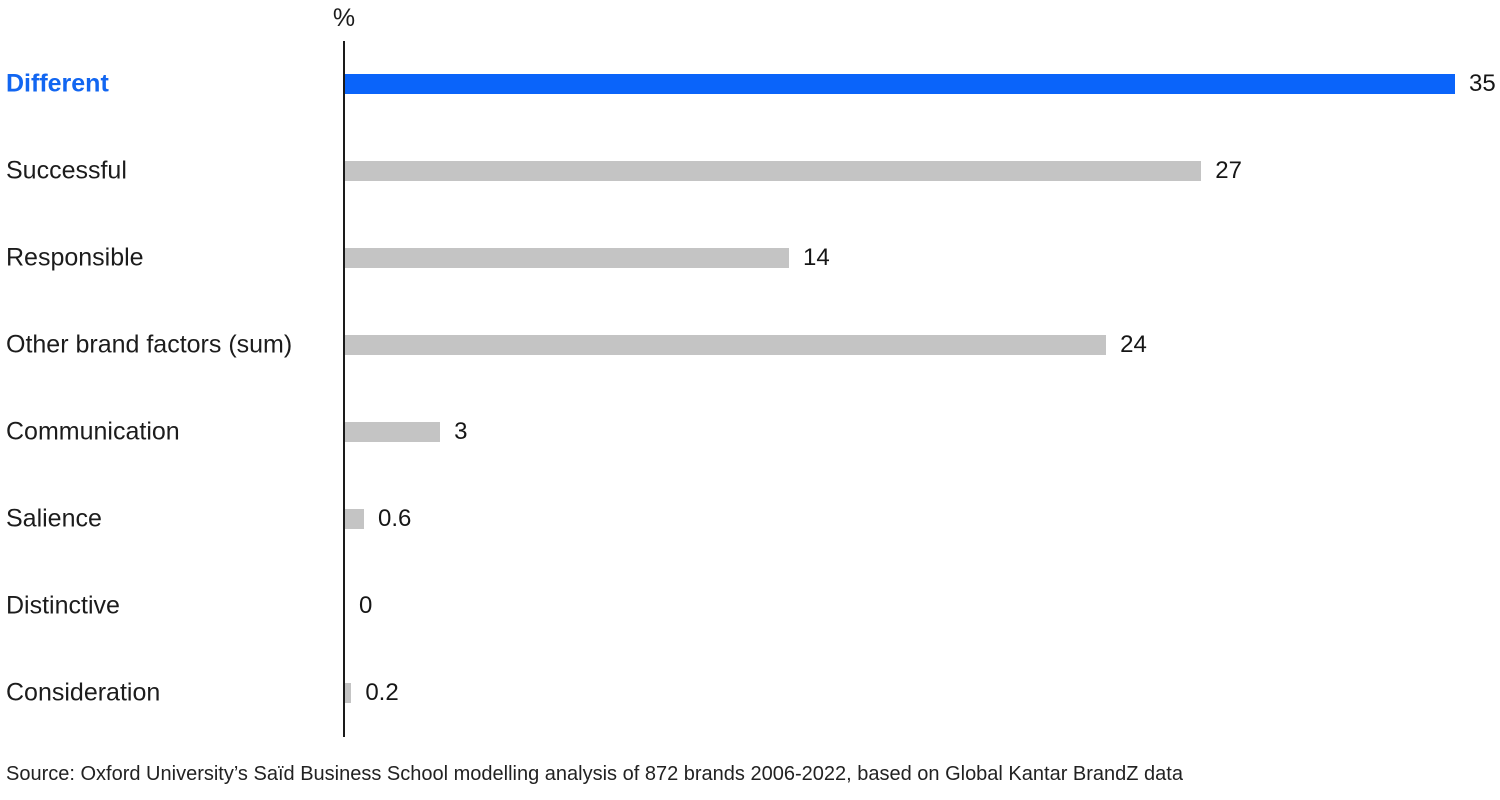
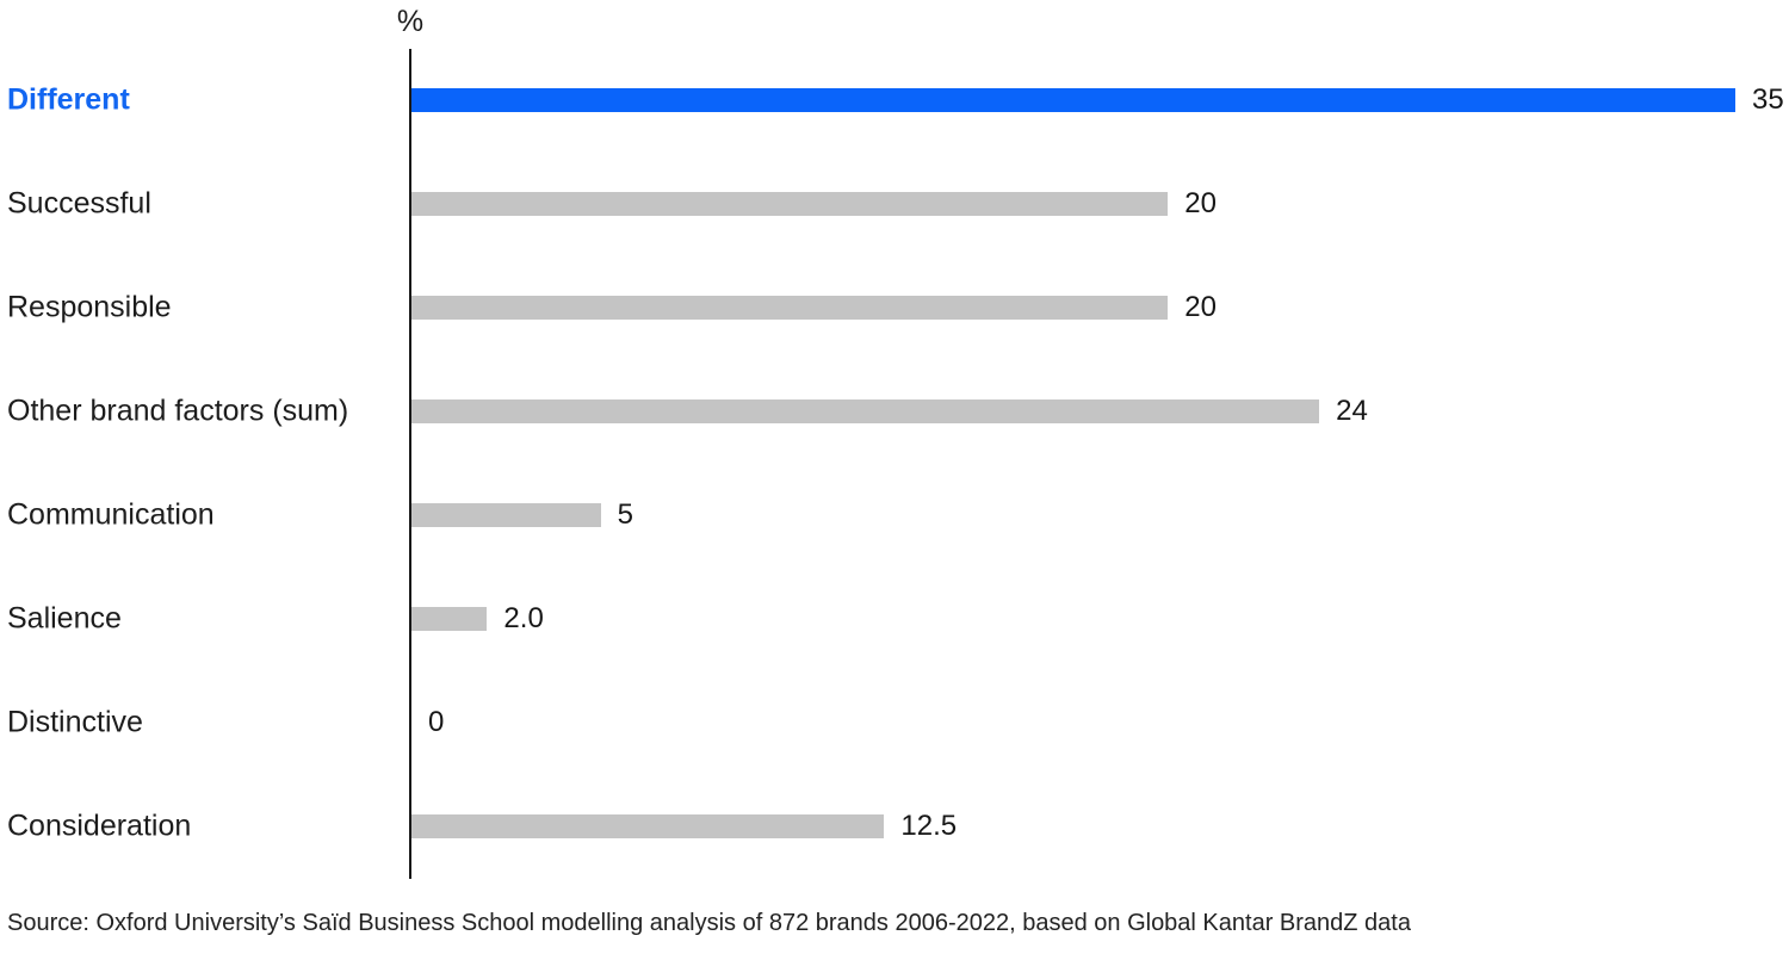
Successful: 27 -> 20
Responsible: 14 -> 20
Communication: 3 -> 5
Salience: 0.6 -> 2.0
Consideration: 0.2 -> 12.5
